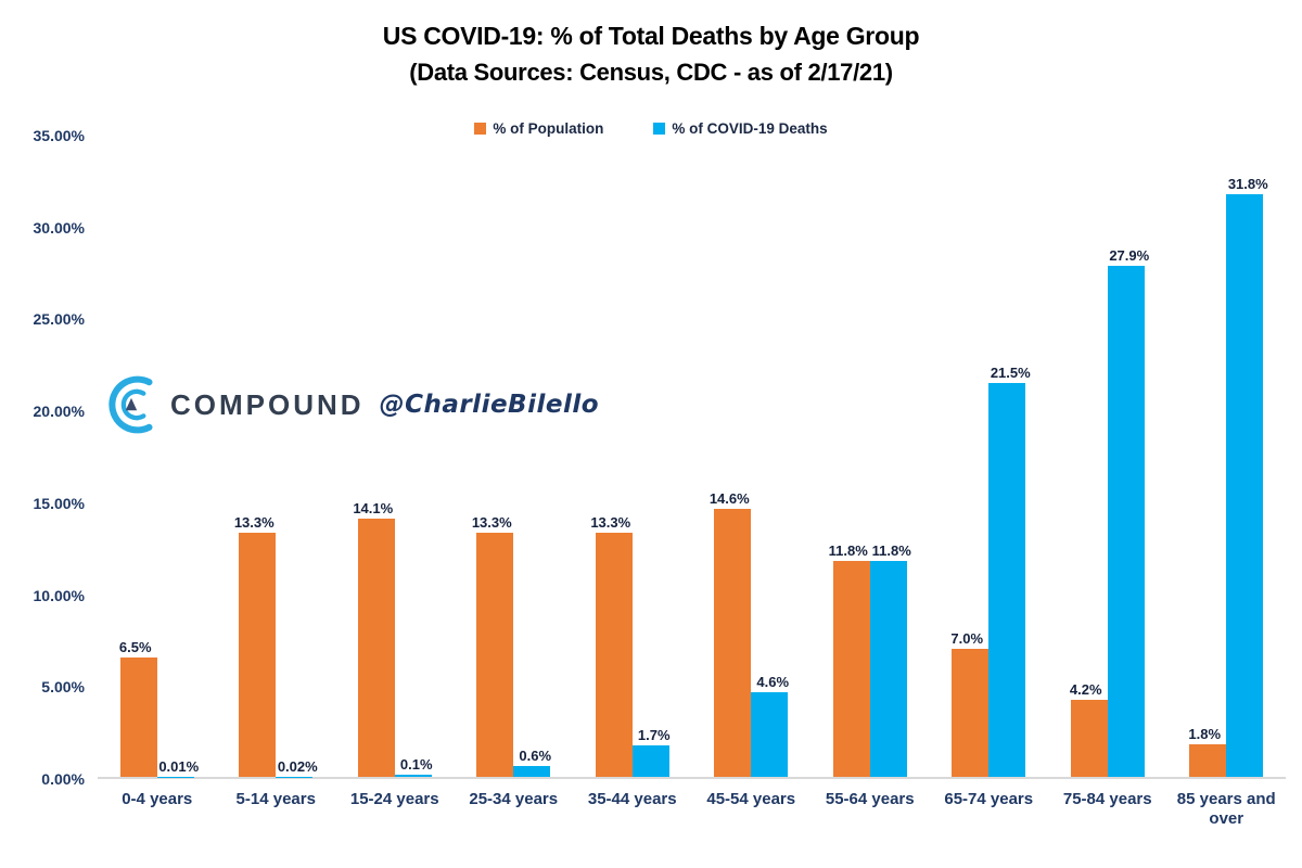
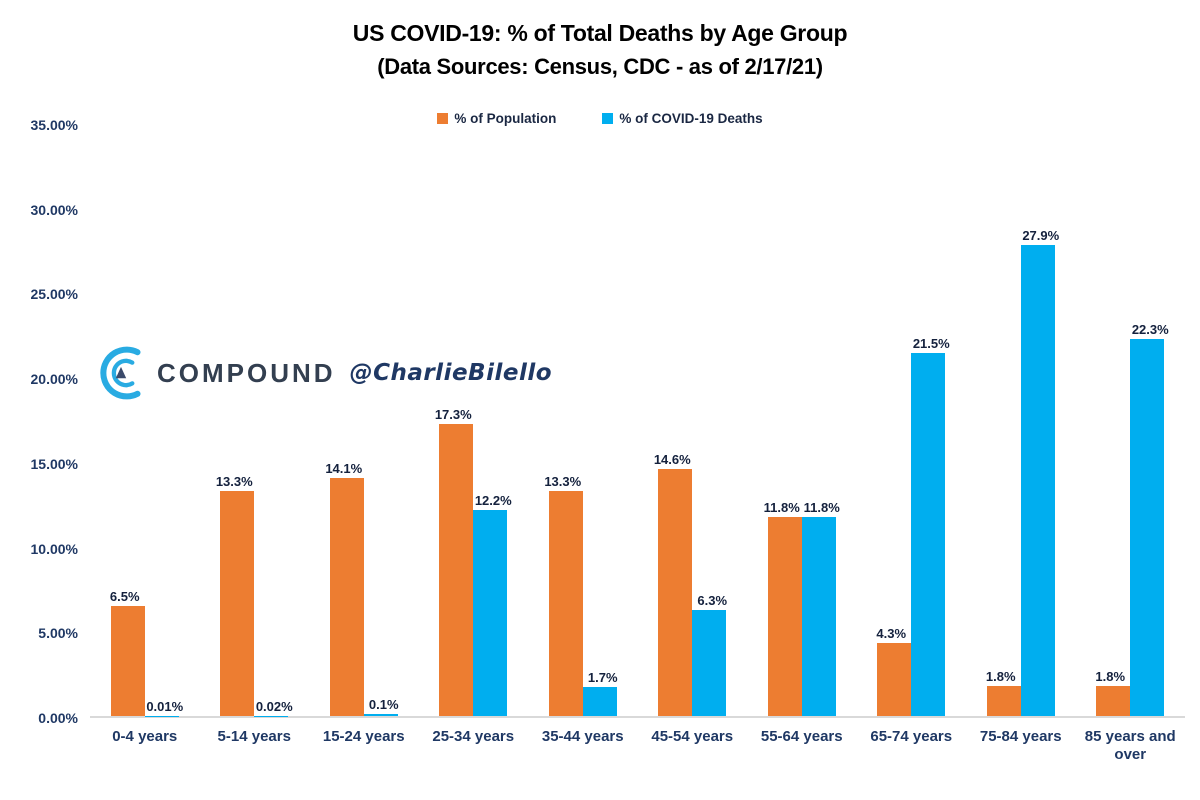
% of Population/25-34 years: 13.3% -> 17.3%
% of COVID-19 Deaths/25-34 years: 0.6% -> 12.2%
% of COVID-19 Deaths/45-54 years: 4.6% -> 6.3%
% of Population/65-74 years: 7.0% -> 4.3%
% of Population/75-84 years: 4.2% -> 1.8%
% of COVID-19 Deaths/85 years and over: 31.8% -> 22.3%
